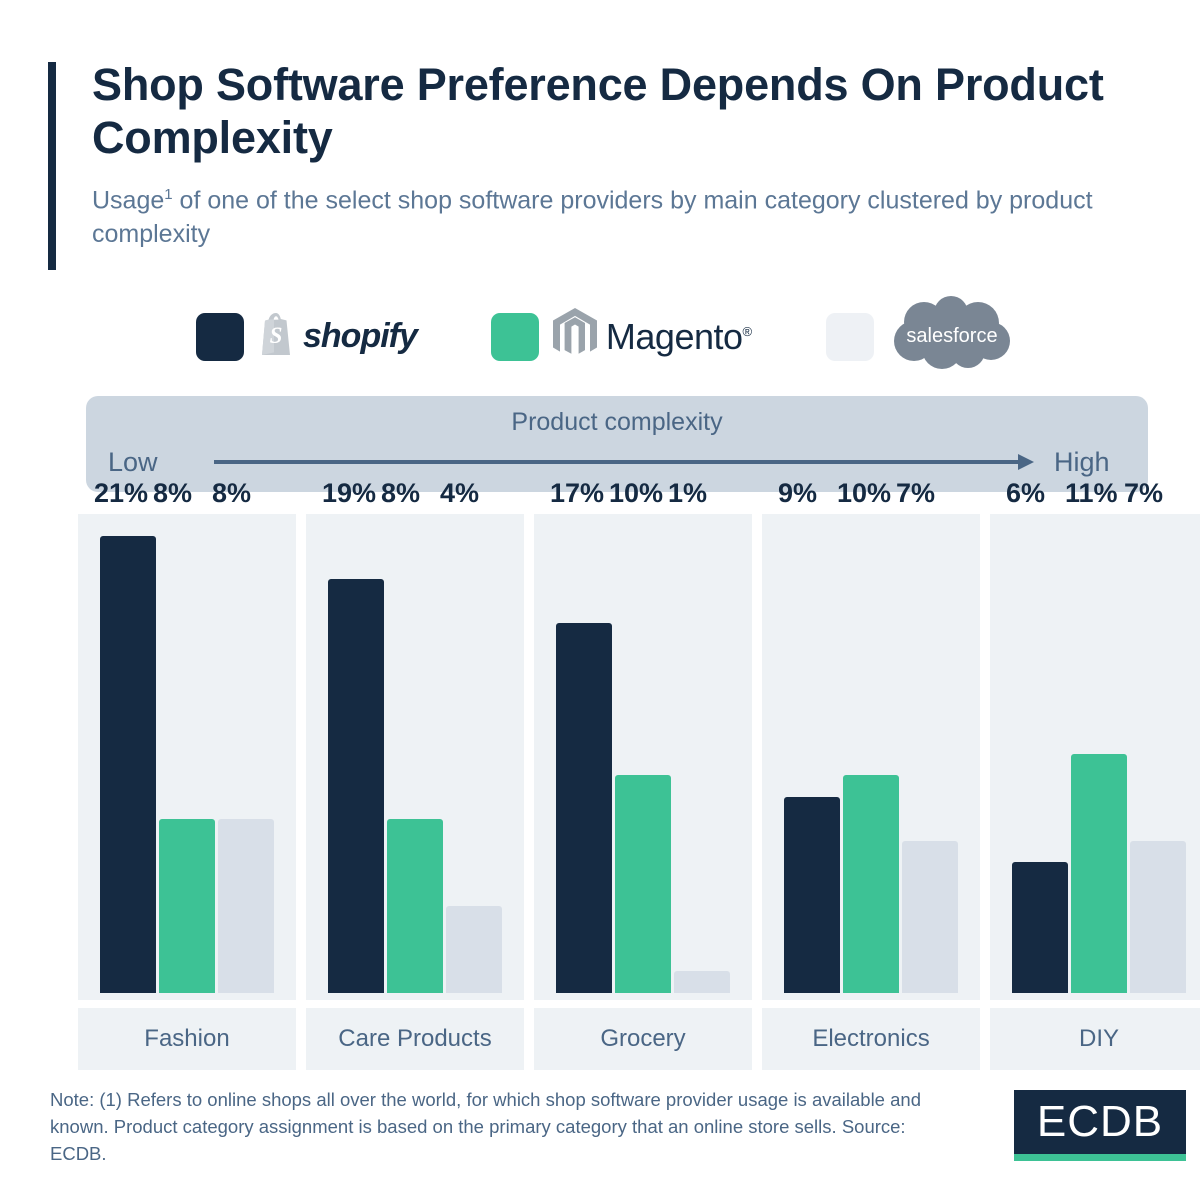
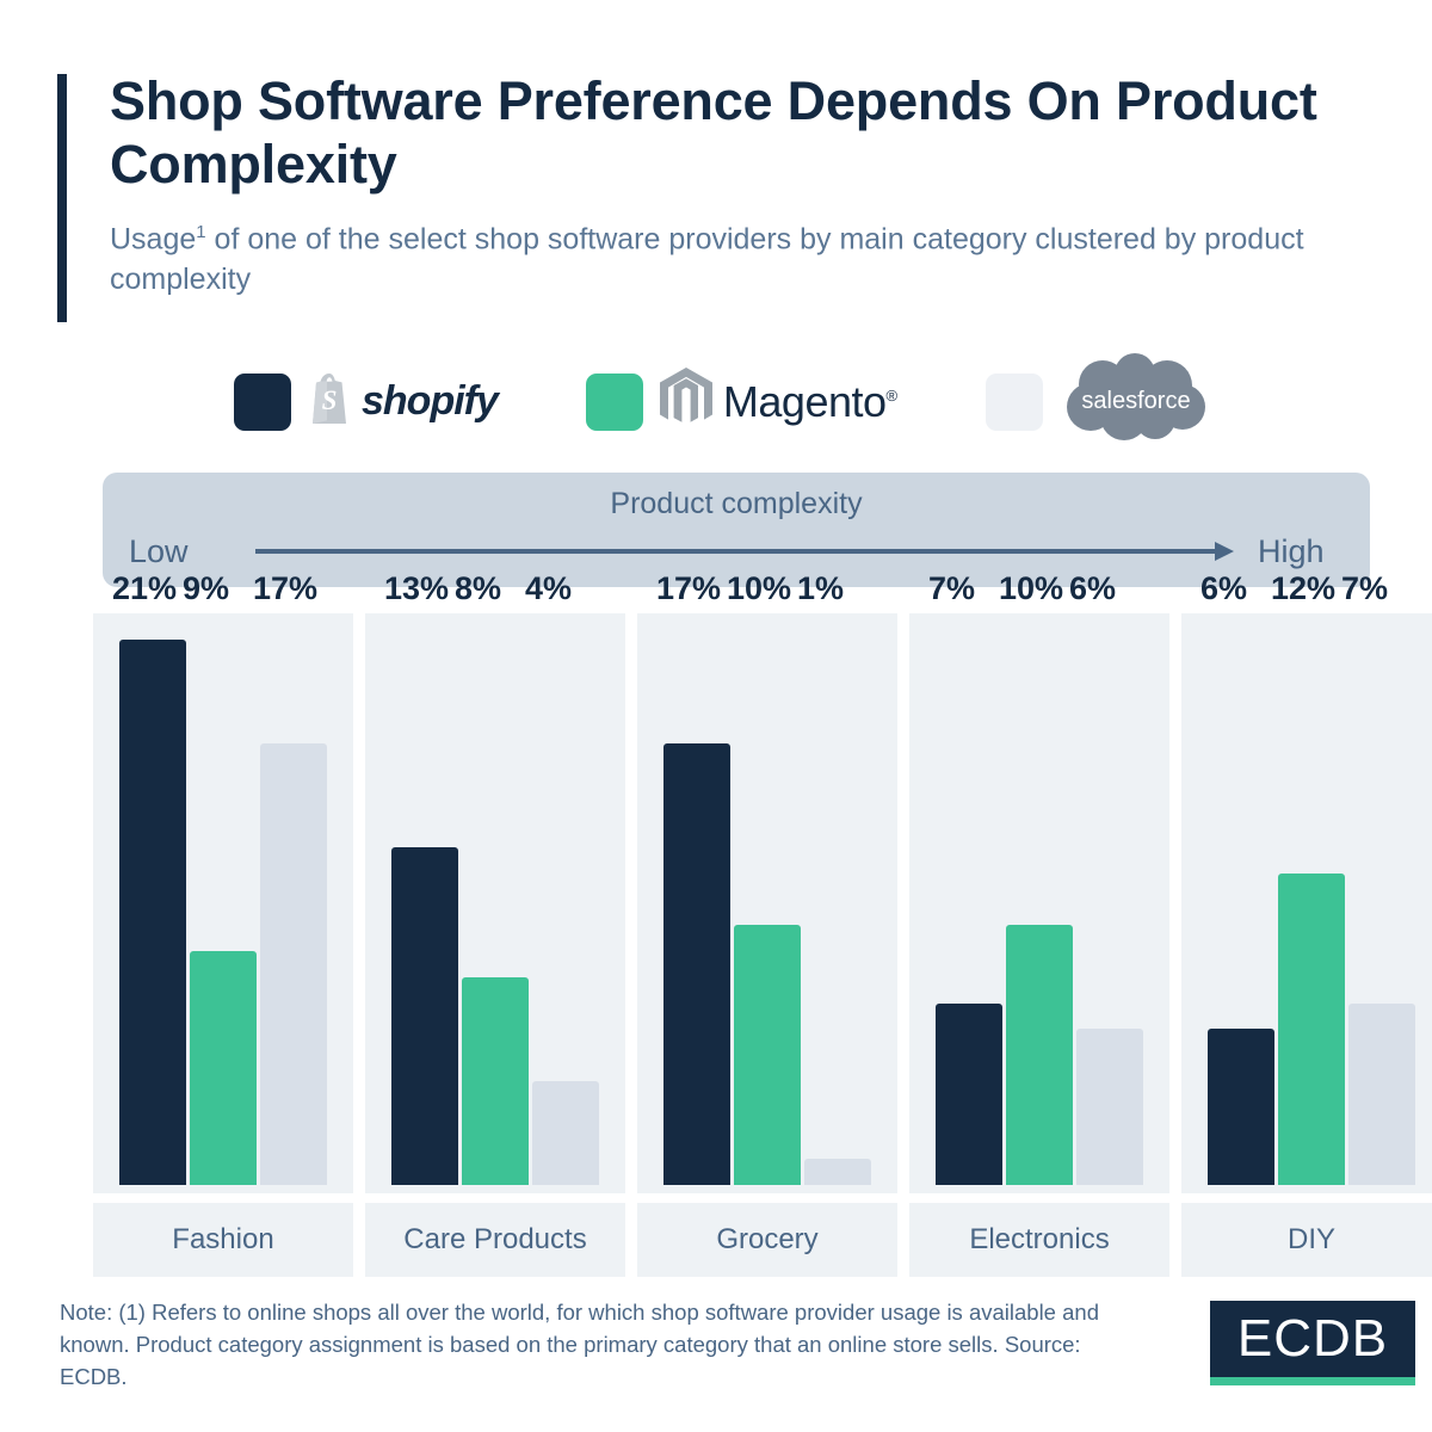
Magento/Fashion: 8% -> 9%
salesforce/Fashion: 8% -> 17%
shopify/Care Products: 19% -> 13%
shopify/Electronics: 9% -> 7%
salesforce/Electronics: 7% -> 6%
Magento/DIY: 11% -> 12%
